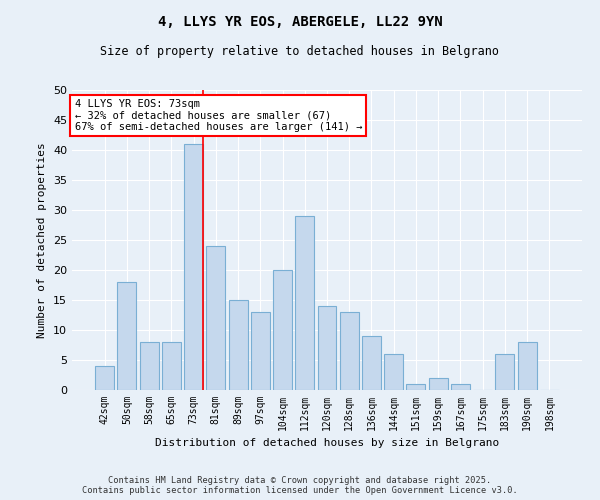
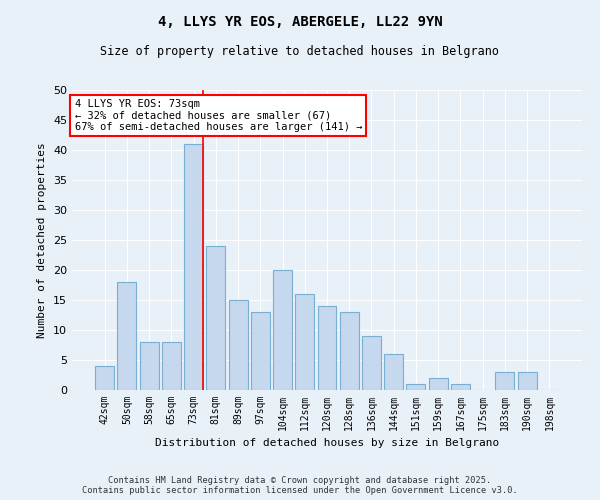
112sqm: 29 -> 16
183sqm: 6 -> 3
190sqm: 8 -> 3
